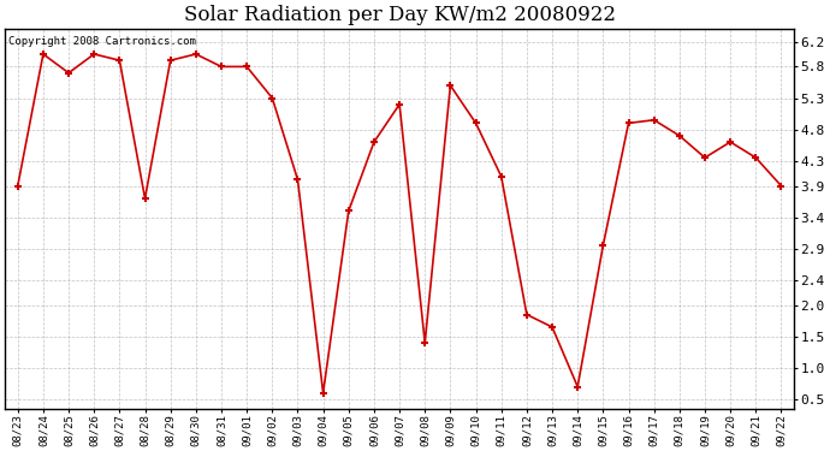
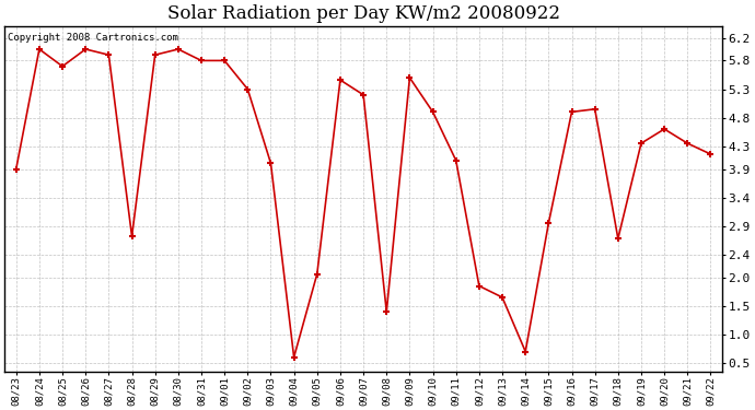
08/28: 3.70 -> 2.72
09/05: 3.50 -> 2.06
09/06: 4.60 -> 5.46
09/18: 4.70 -> 2.68
09/22: 3.90 -> 4.16
